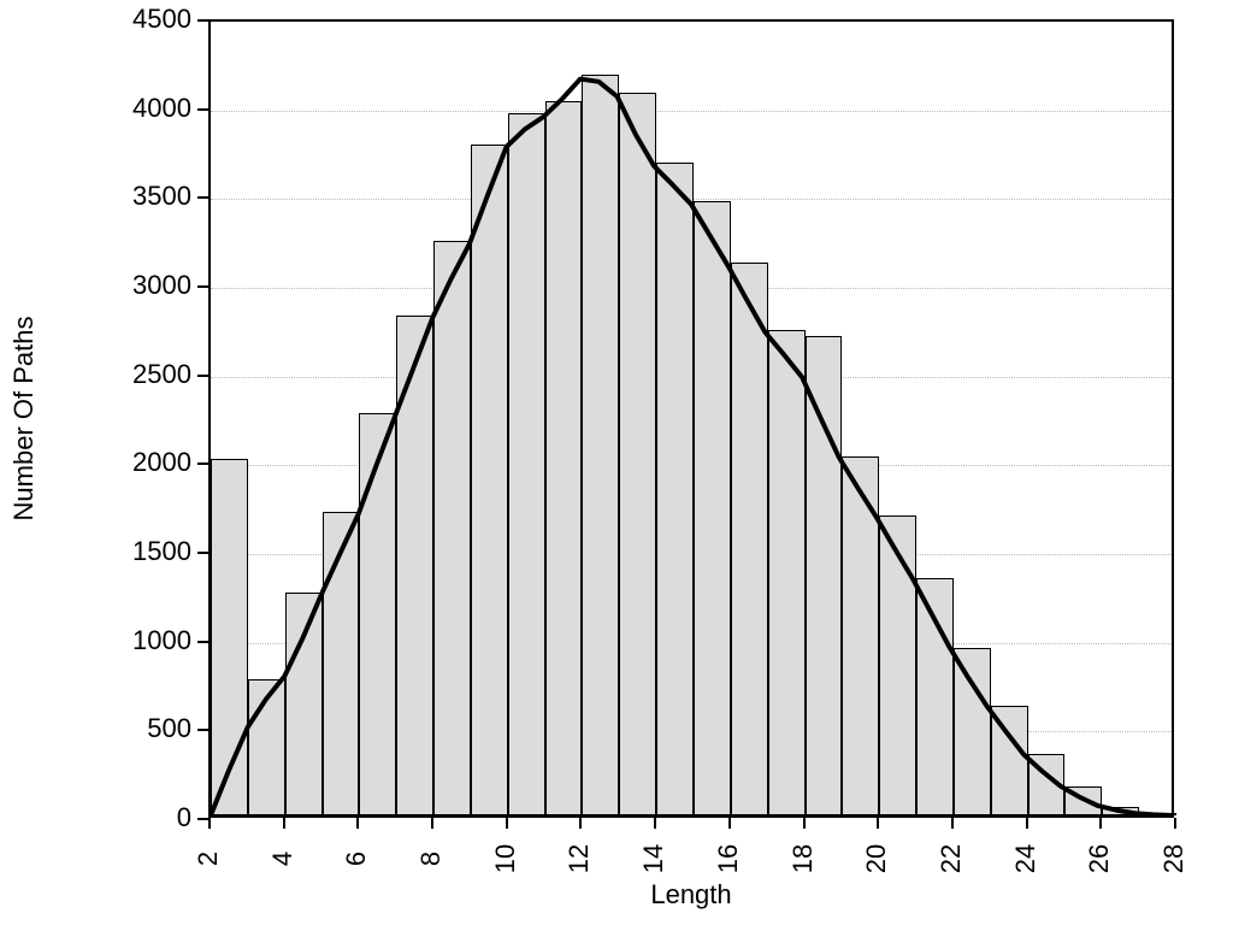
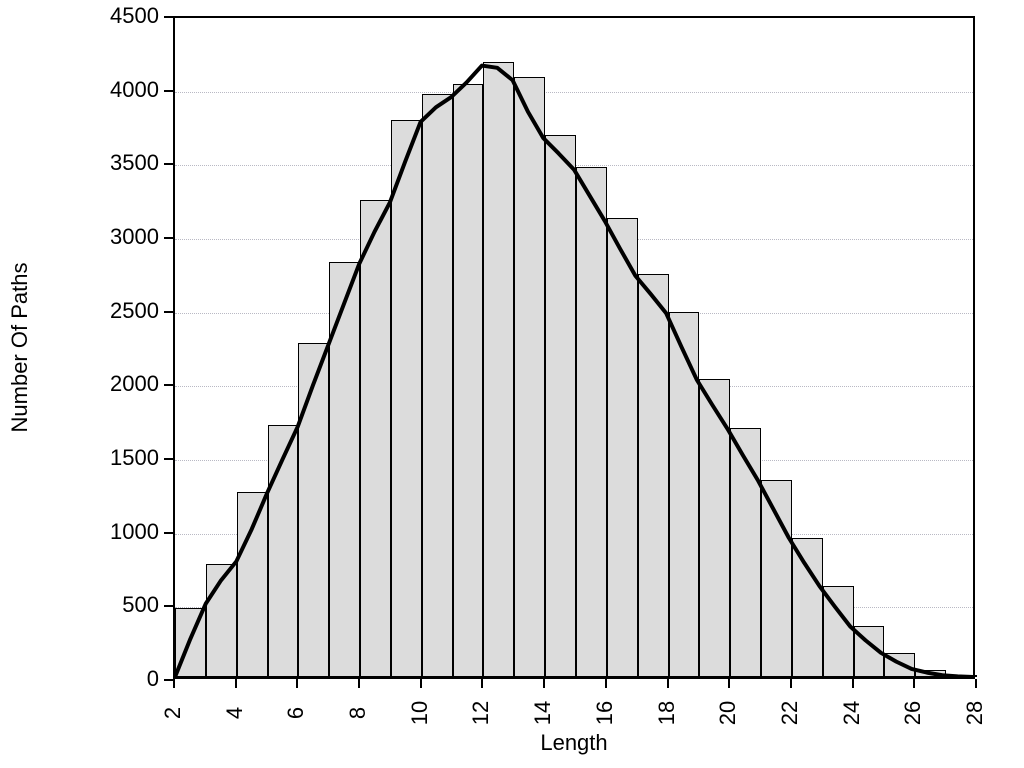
2: 2010 -> 470
18: 2700 -> 2480
